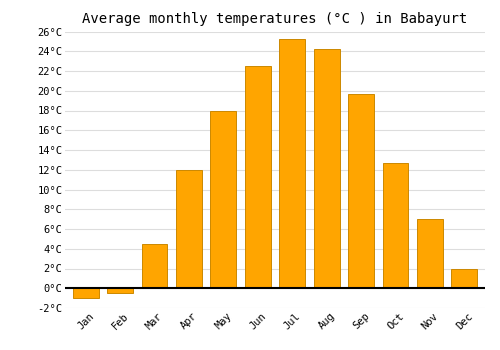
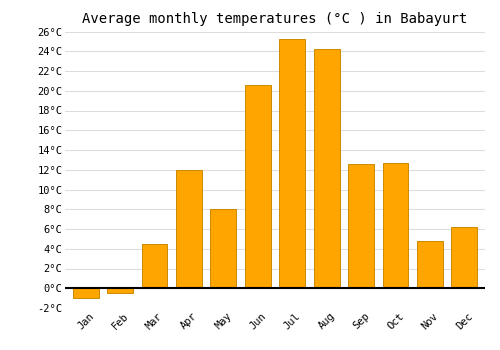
May: 18.0°C -> 8.0°C
Jun: 22.5°C -> 20.6°C
Sep: 19.7°C -> 12.6°C
Nov: 7.0°C -> 4.8°C
Dec: 2.0°C -> 6.2°C
